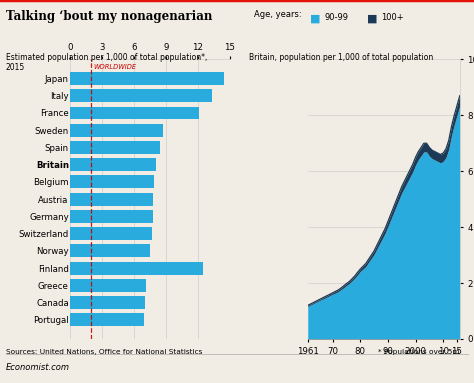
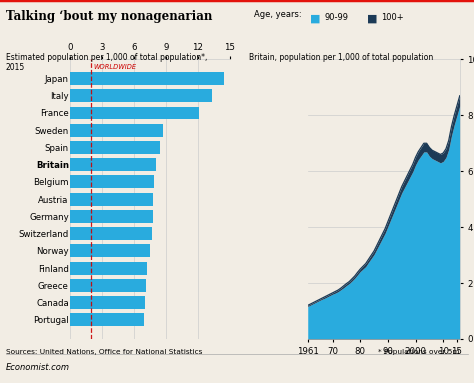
Finland: 12.5 -> 7.2
